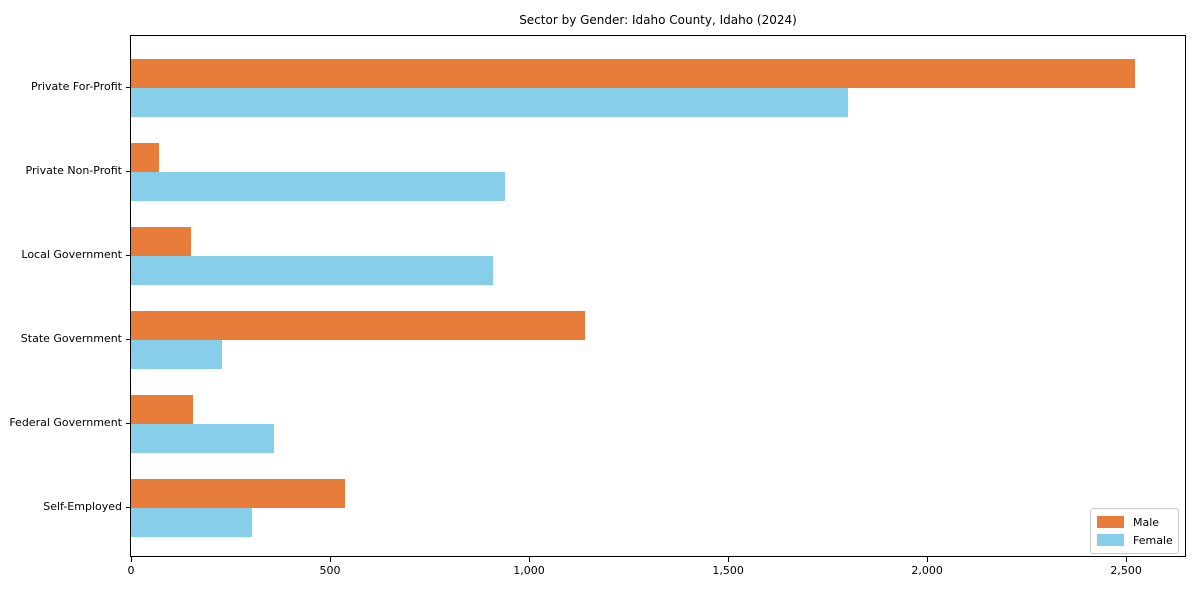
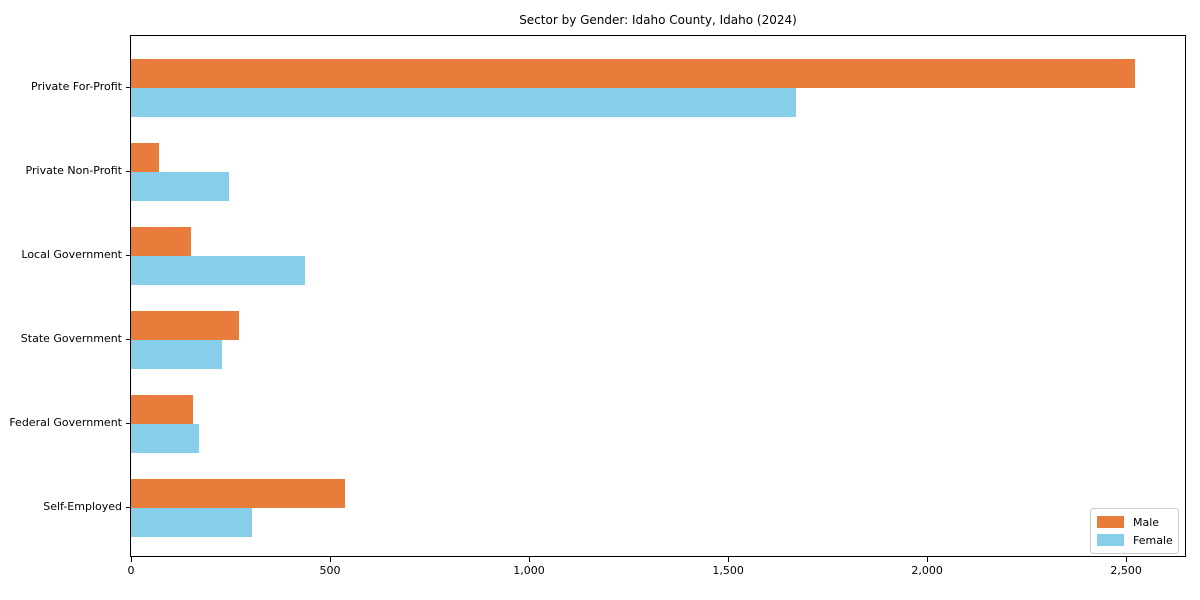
Female/Private For-Profit: 1800 -> 1670
Female/Private Non-Profit: 940 -> 240
Female/Local Government: 910 -> 440
Male/State Government: 1140 -> 270
Female/Federal Government: 360 -> 170
